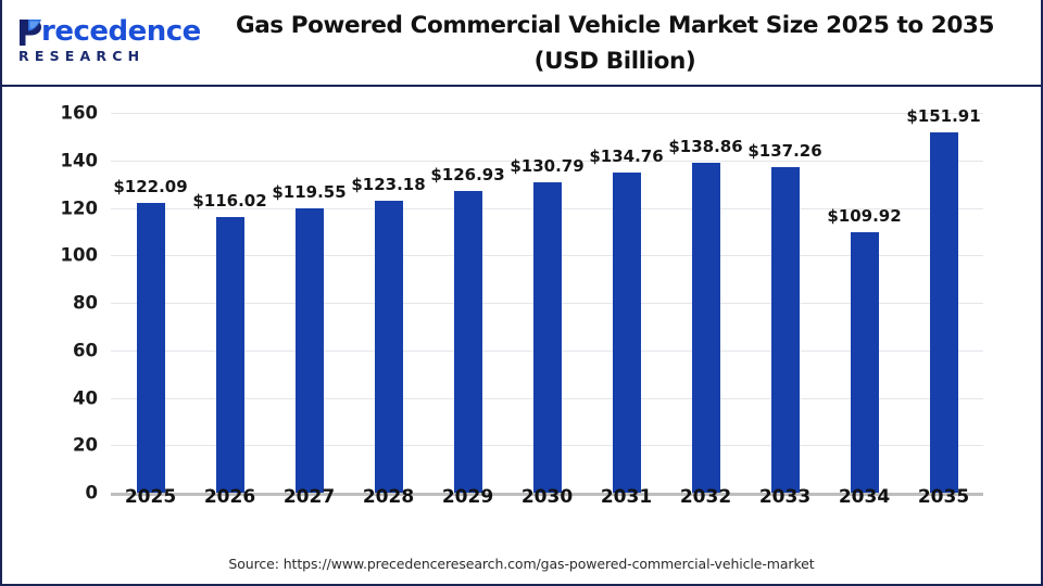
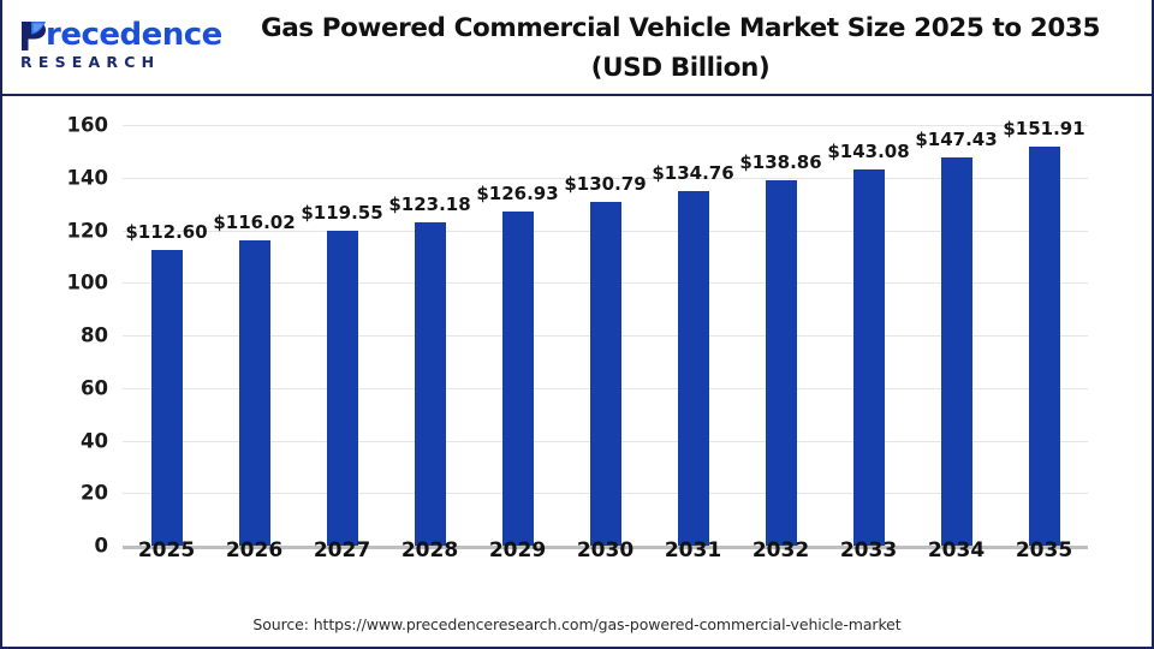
2025: $122.09 -> $112.60
2033: $137.26 -> $143.08
2034: $109.92 -> $147.43
